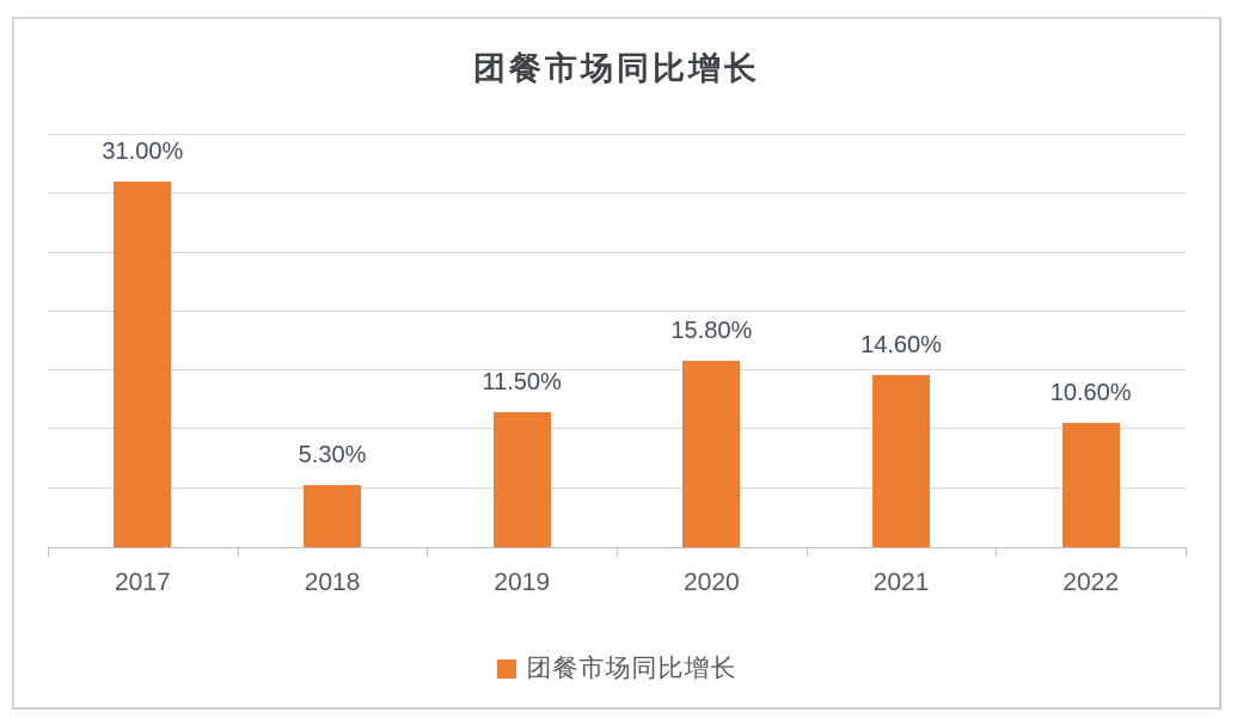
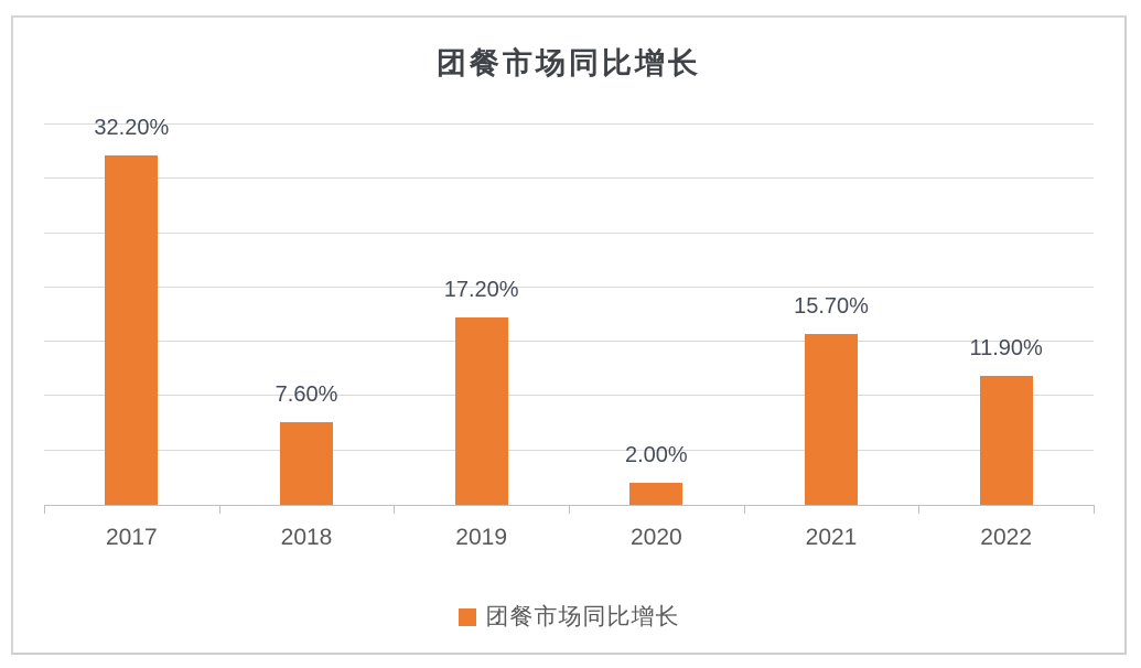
2017: 31.00% -> 32.20%
2018: 5.30% -> 7.60%
2019: 11.50% -> 17.20%
2020: 15.80% -> 2.00%
2021: 14.60% -> 15.70%
2022: 10.60% -> 11.90%
